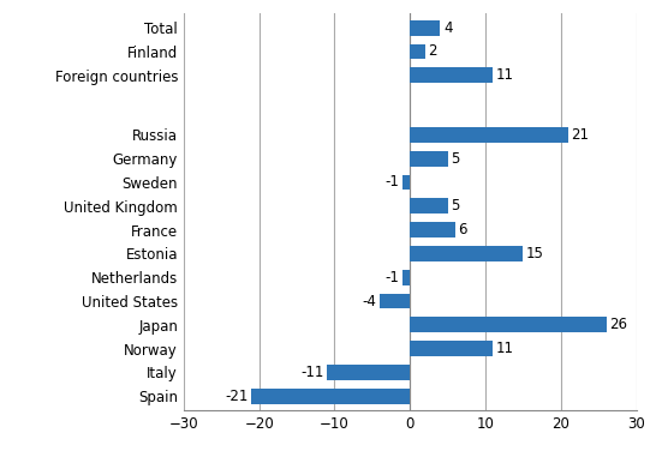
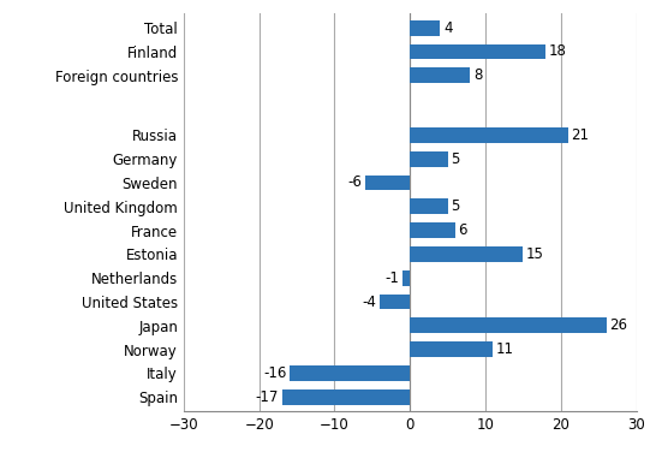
Finland: 2 -> 18
Foreign countries: 11 -> 8
Sweden: -1 -> -6
Italy: -11 -> -16
Spain: -21 -> -17
